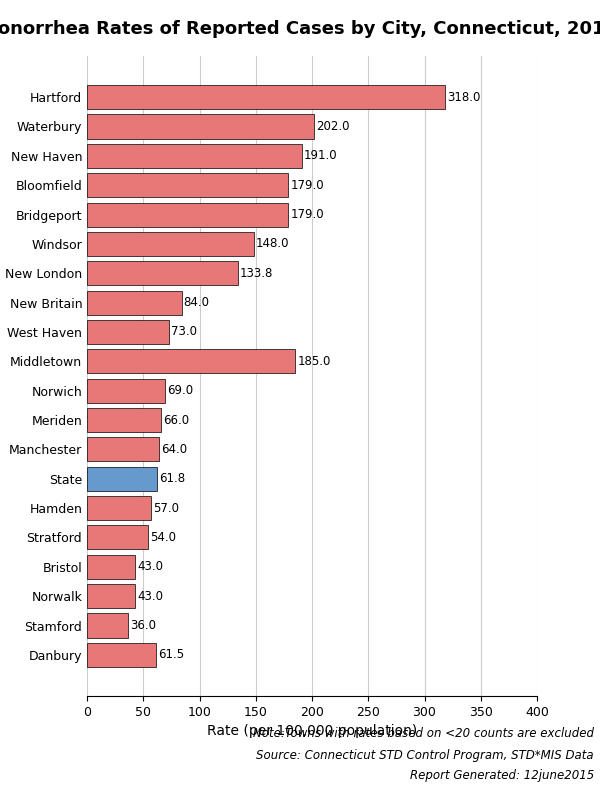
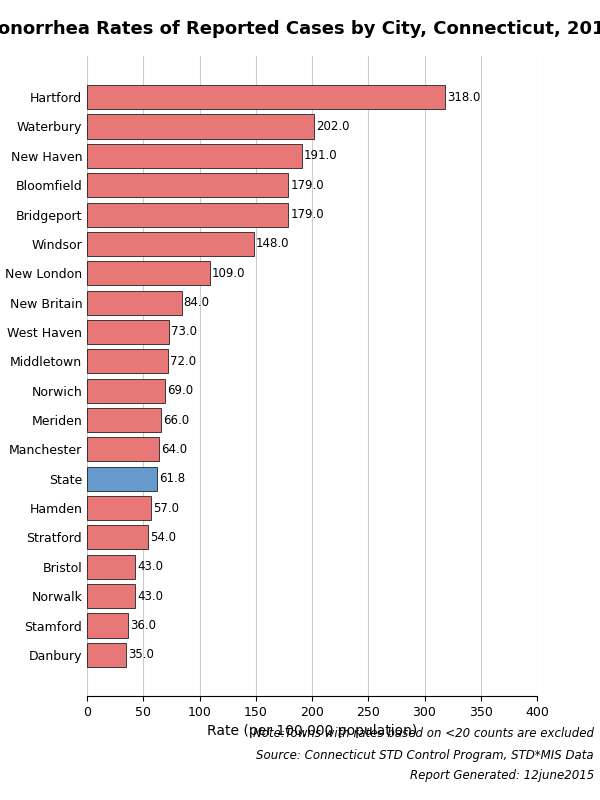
New London: 133.8 -> 109.0
Middletown: 185.0 -> 72.0
Danbury: 61.5 -> 35.0
